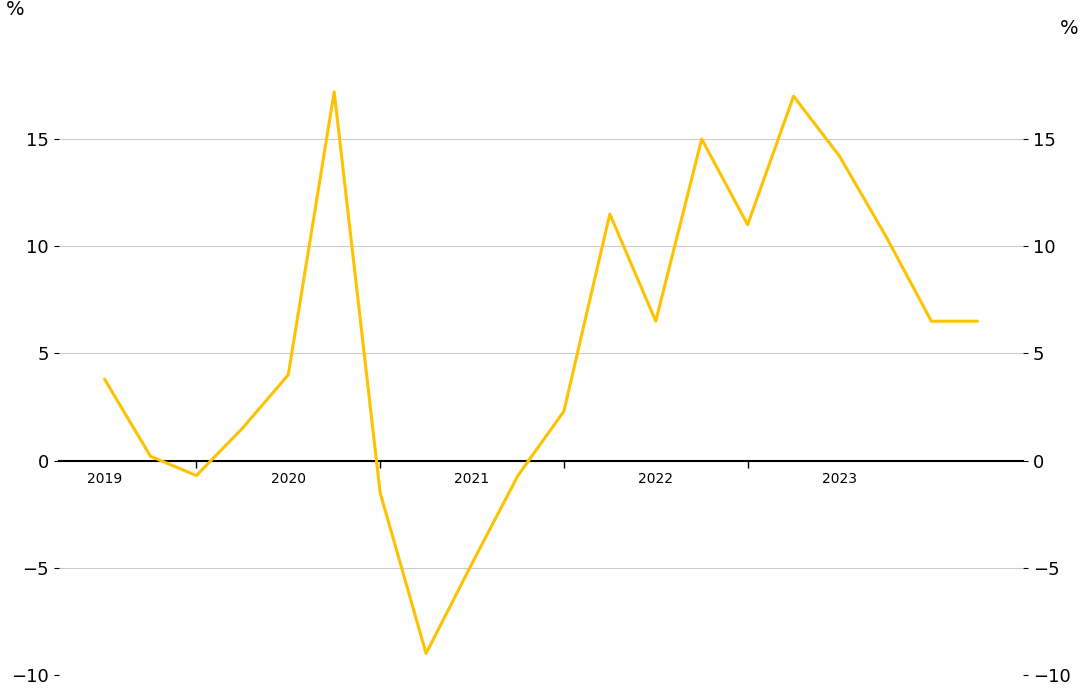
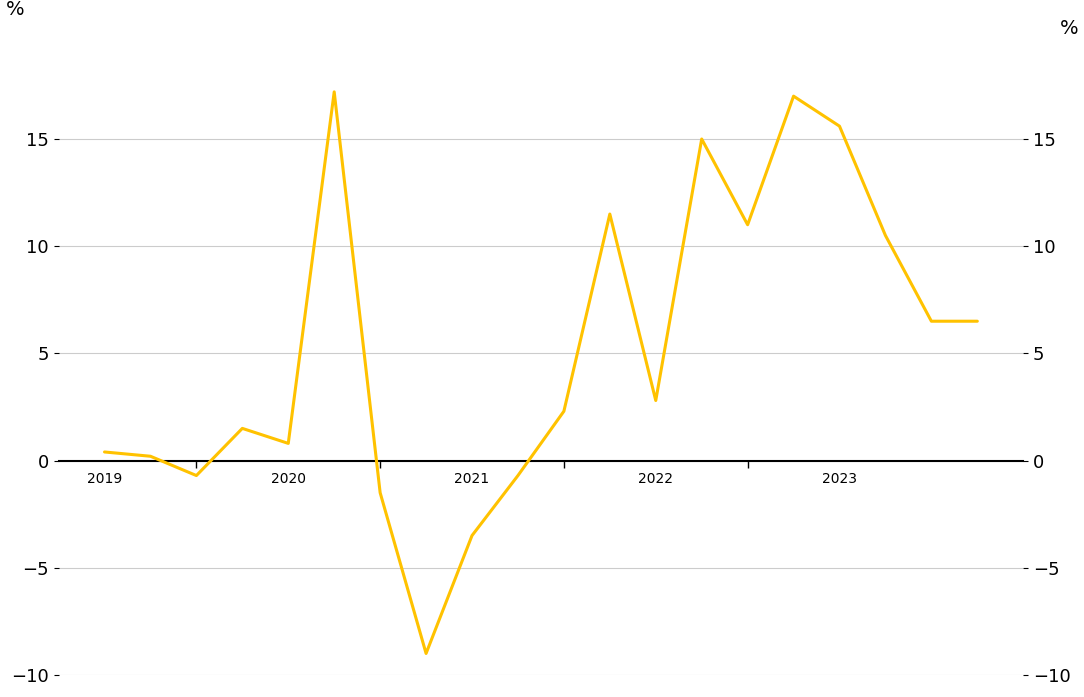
2019: 3.8 -> 0.4
2020: 4.0 -> 0.8
2021: -4.8 -> -3.5
2022: 6.5 -> 2.8
2023: 14.2 -> 15.6
